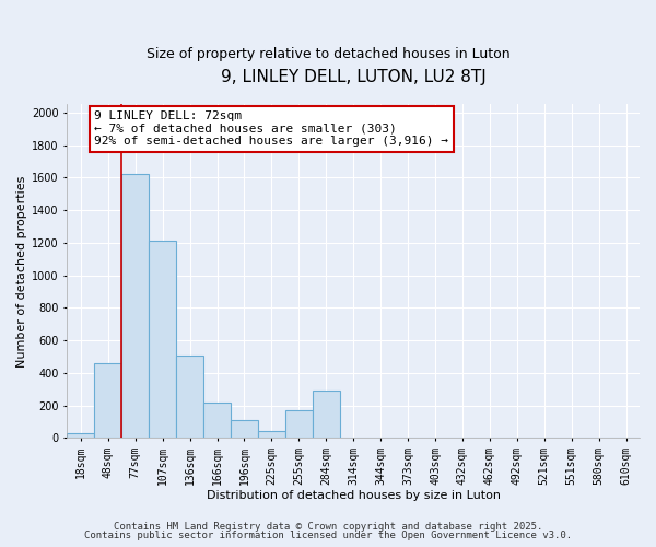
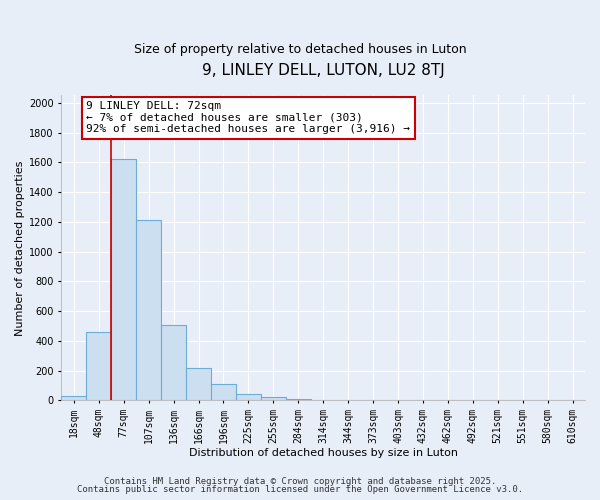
255sqm: 170 -> 20
284sqm: 290 -> 10
